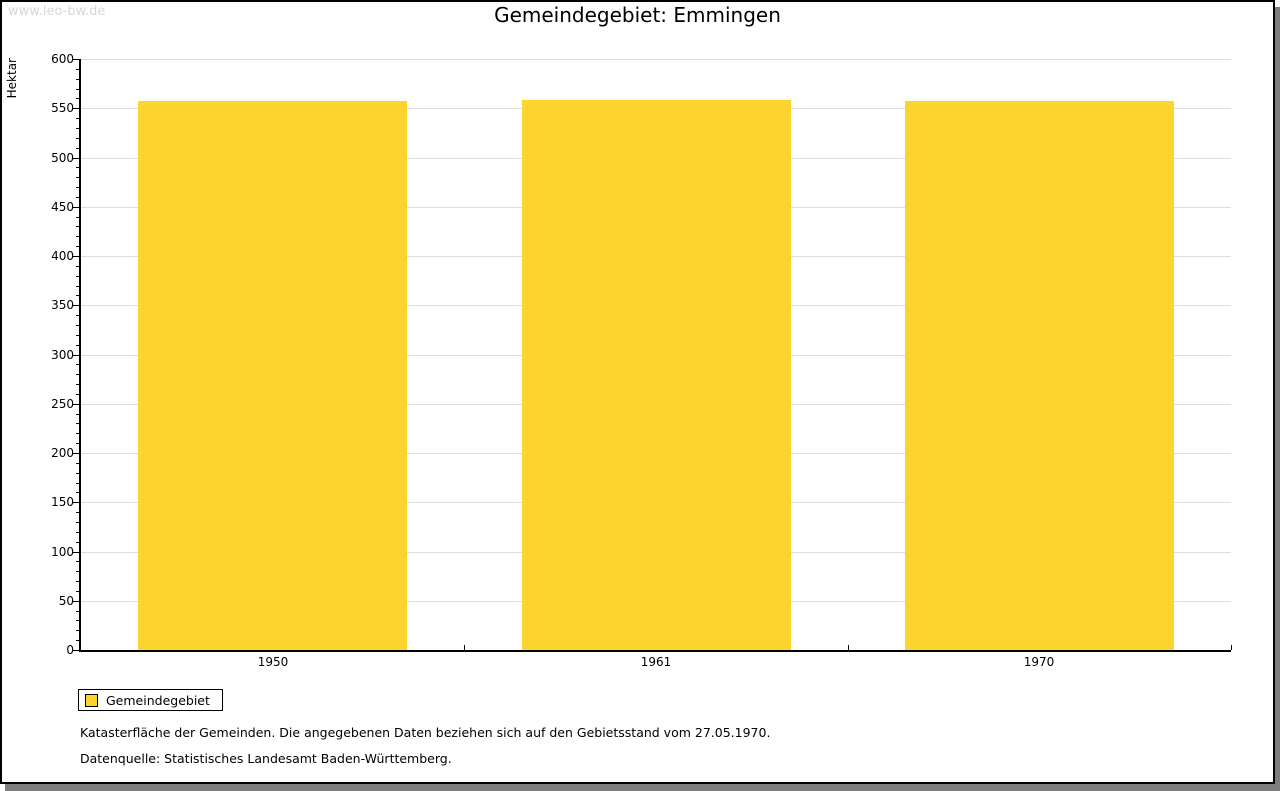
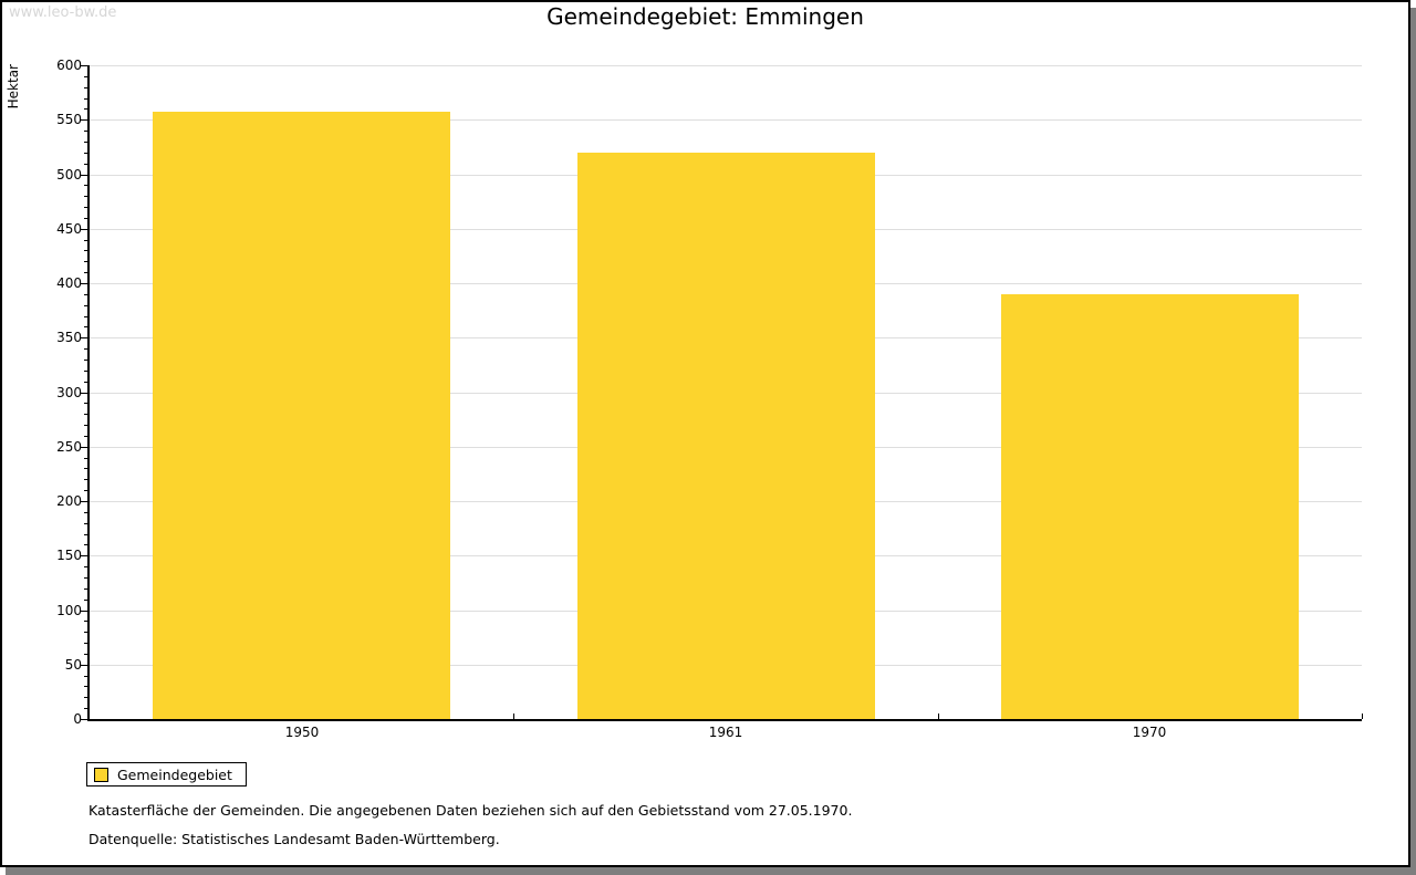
1961: 560 -> 520
1970: 560 -> 390
